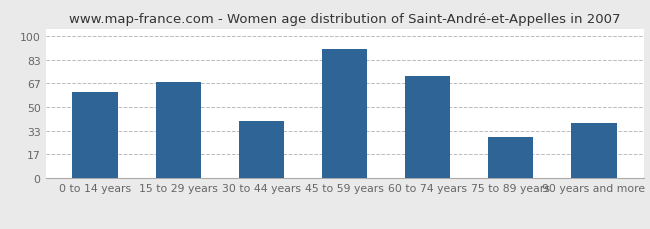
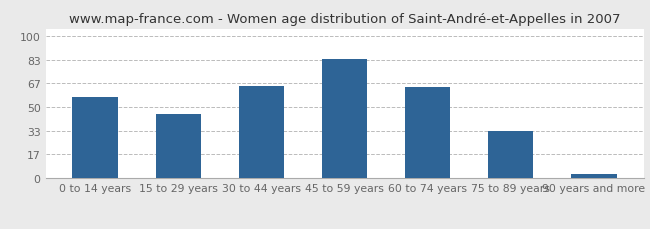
0 to 14 years: 61 -> 57
15 to 29 years: 68 -> 45
30 to 44 years: 40 -> 65
45 to 59 years: 91 -> 84
60 to 74 years: 72 -> 64
75 to 89 years: 29 -> 33
90 years and more: 39 -> 3
